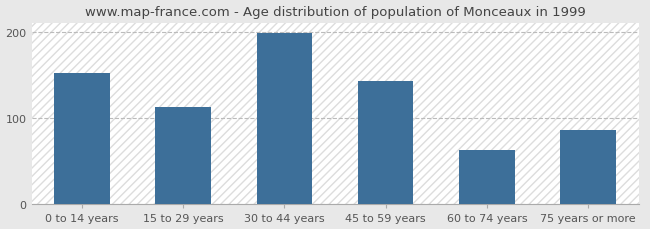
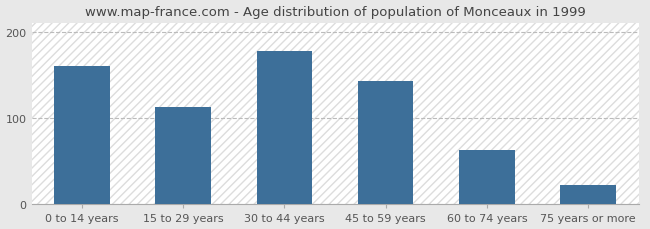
0 to 14 years: 152 -> 160
30 to 44 years: 198 -> 178
75 years or more: 86 -> 22
